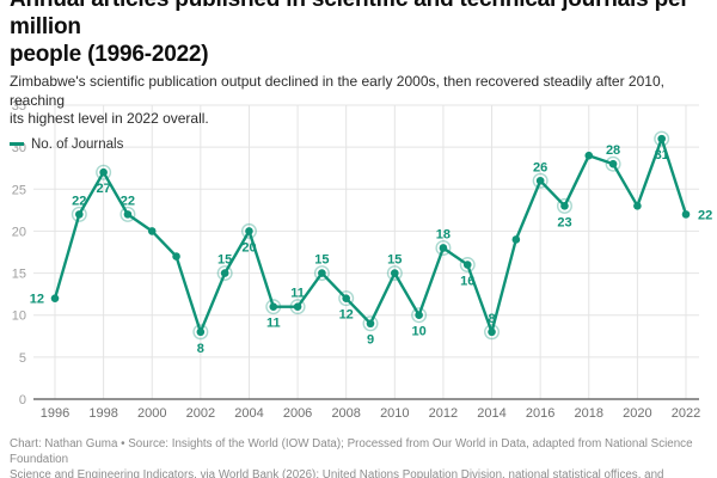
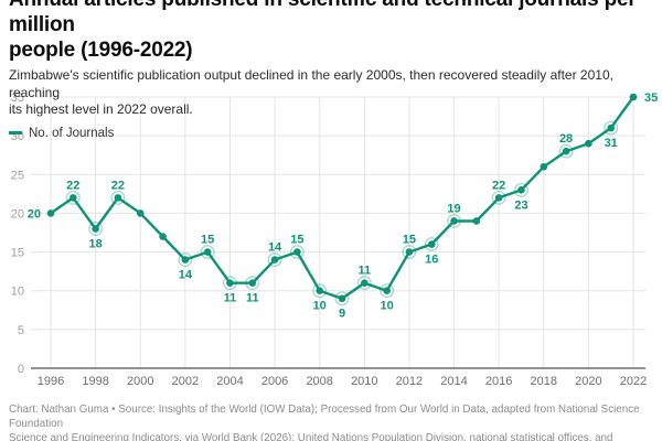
1996: 12 -> 20
1998: 27 -> 18
2002: 8 -> 14
2004: 20 -> 11
2006: 11 -> 14
2008: 12 -> 10
2010: 15 -> 11
2012: 18 -> 15
2014: 8 -> 19
2016: 26 -> 22
2018: 29 -> 26
2020: 23 -> 29
2022: 22 -> 35
